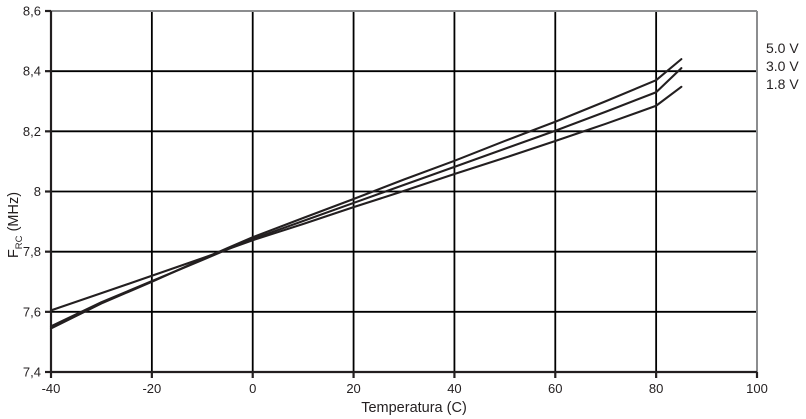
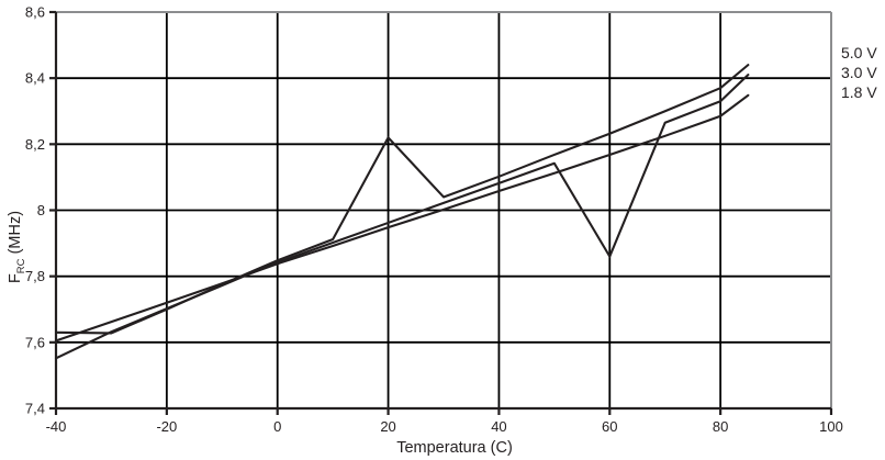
5.0 V/-40: 7,54 -> 7,63
5.0 V/20: 7,97 -> 8,22
3.0 V/60: 8,20 -> 7,86
